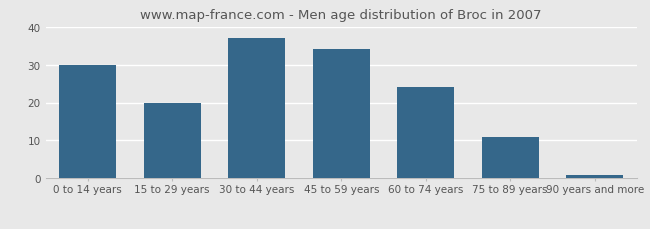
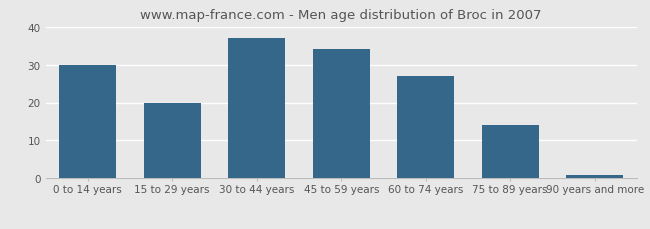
60 to 74 years: 24 -> 27
75 to 89 years: 11 -> 14
